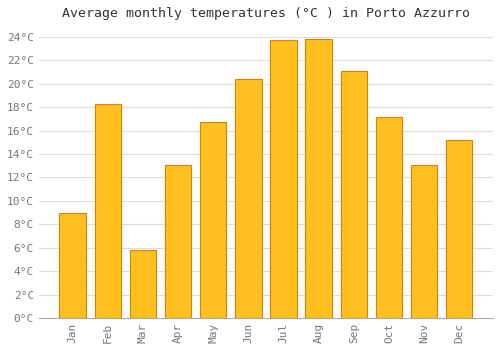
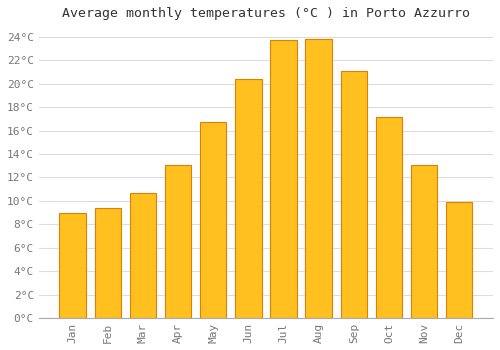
Feb: 18.3°C -> 9.4°C
Mar: 5.8°C -> 10.7°C
Dec: 15.2°C -> 9.9°C
